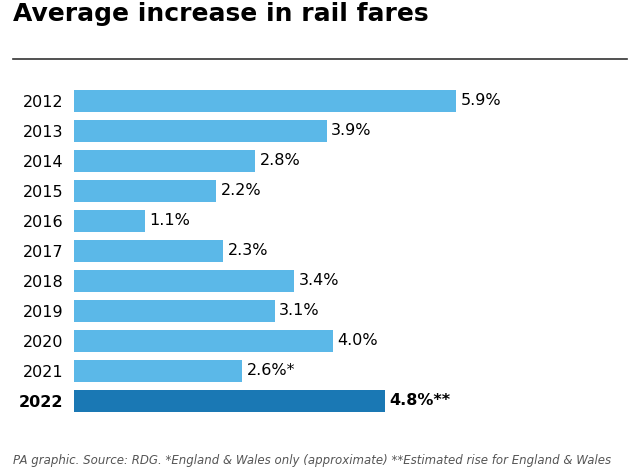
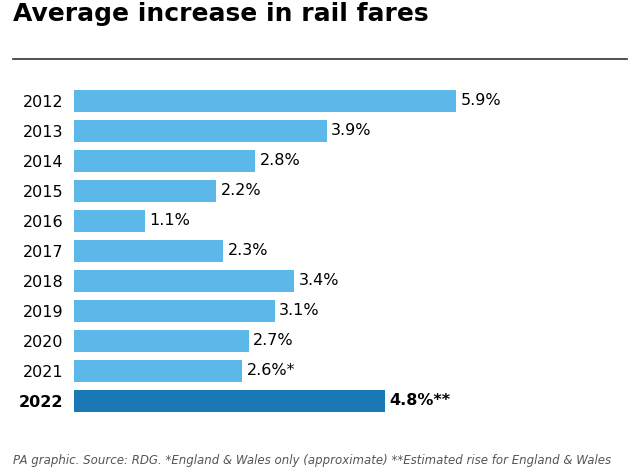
2020: 4.0% -> 2.7%
